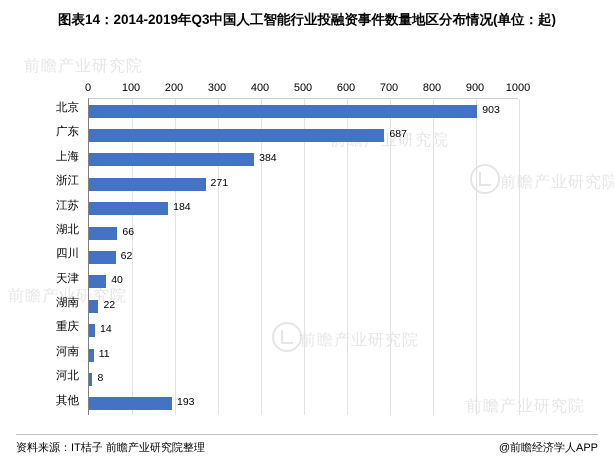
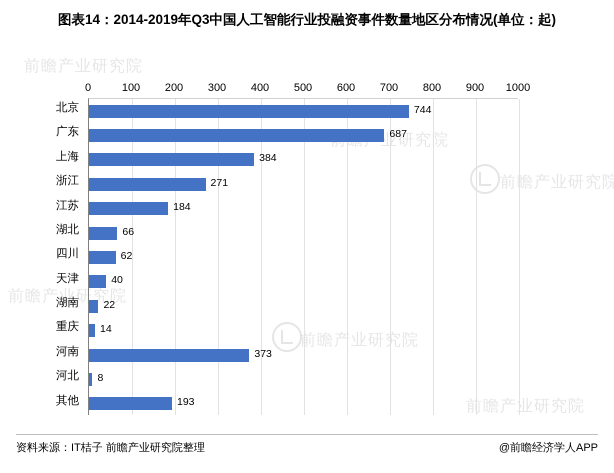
北京: 903 -> 744
河南: 11 -> 373
